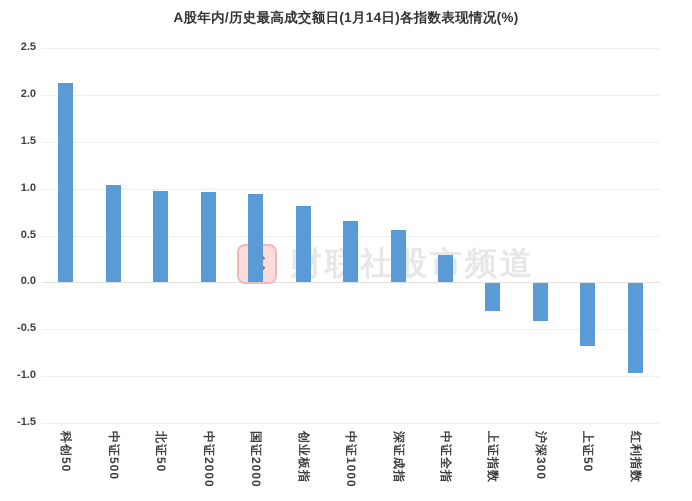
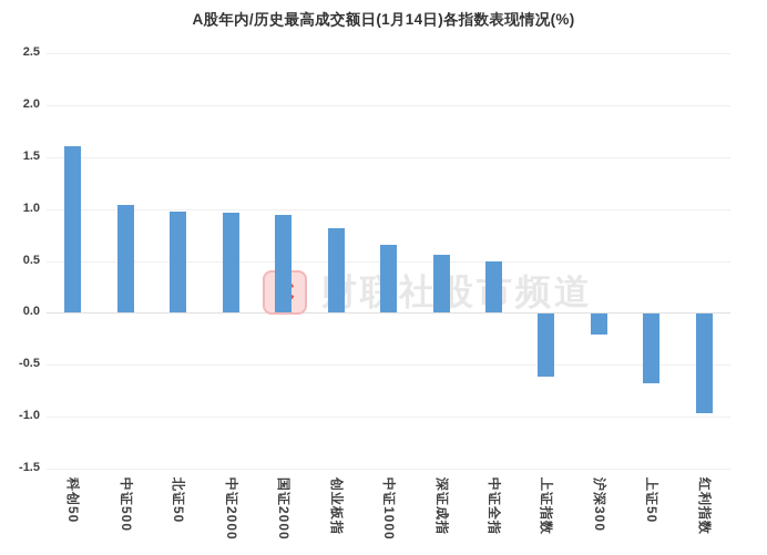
科创50: 2.1 -> 1.6
中证全指: 0.3 -> 0.5
上证指数: -0.3 -> -0.6
沪深300: -0.4 -> -0.2
